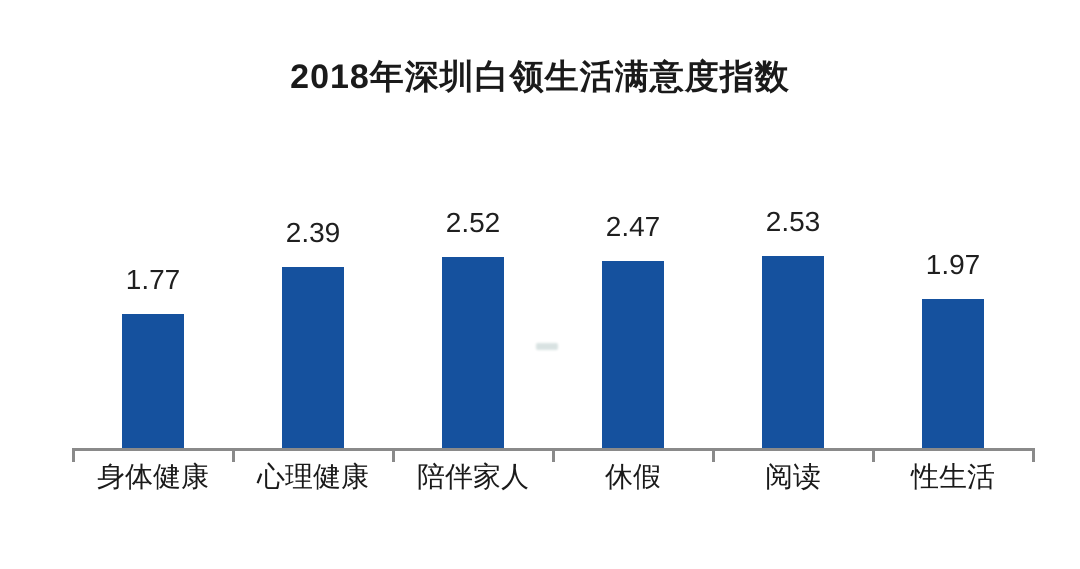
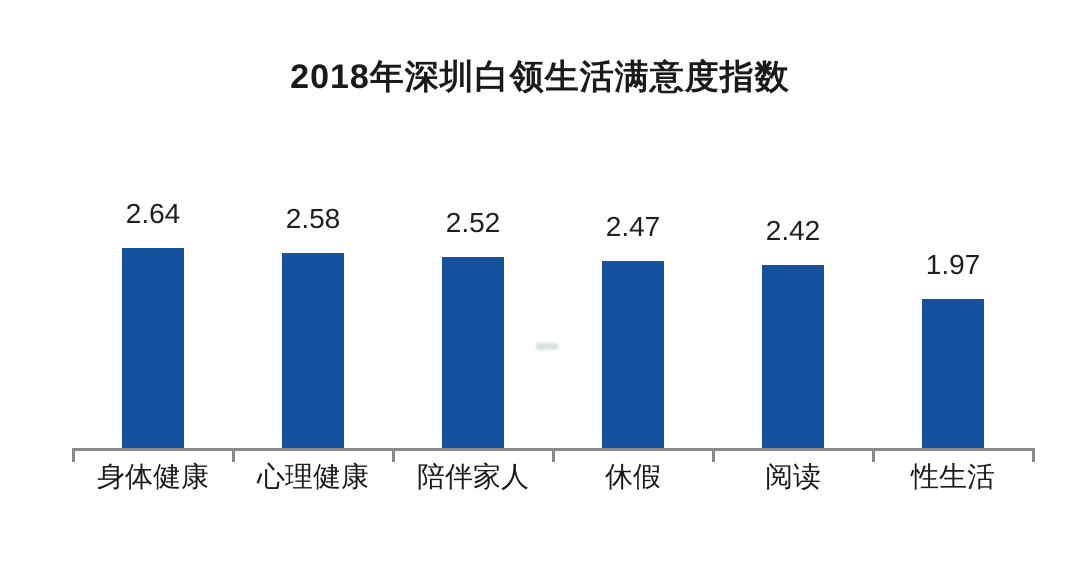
身体健康: 1.77 -> 2.64
心理健康: 2.39 -> 2.58
阅读: 2.53 -> 2.42
